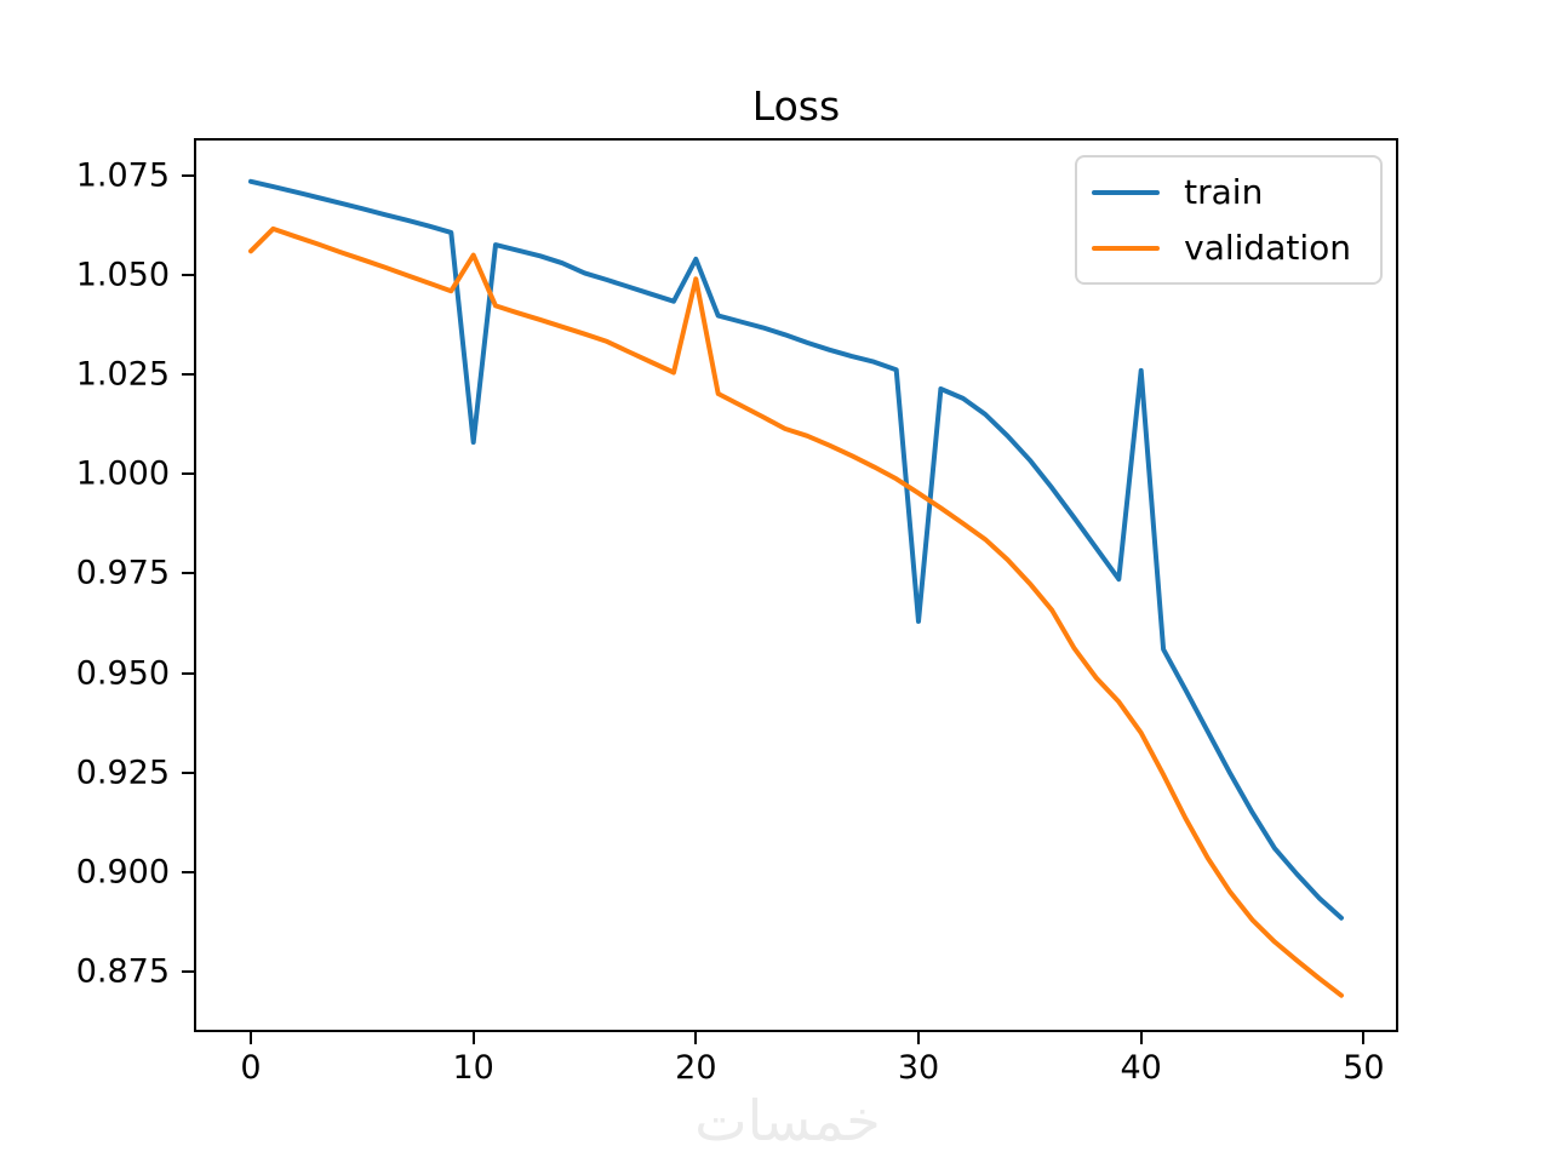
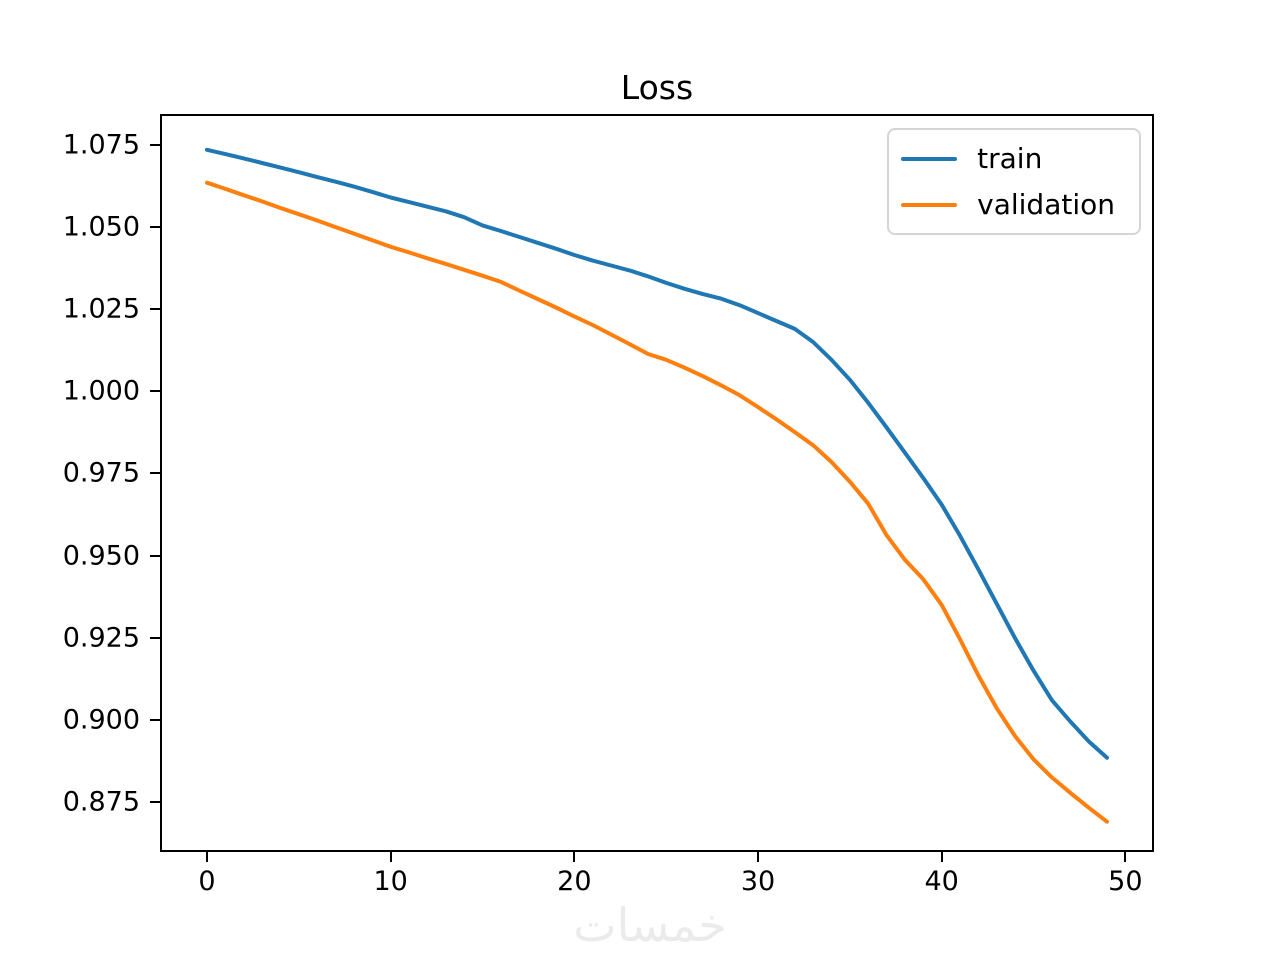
validation/0: 1.056 -> 1.063
train/10: 1.008 -> 1.059
validation/10: 1.055 -> 1.044
train/20: 1.054 -> 1.042
validation/20: 1.049 -> 1.023
train/30: 0.963 -> 1.024
train/40: 1.026 -> 0.966
